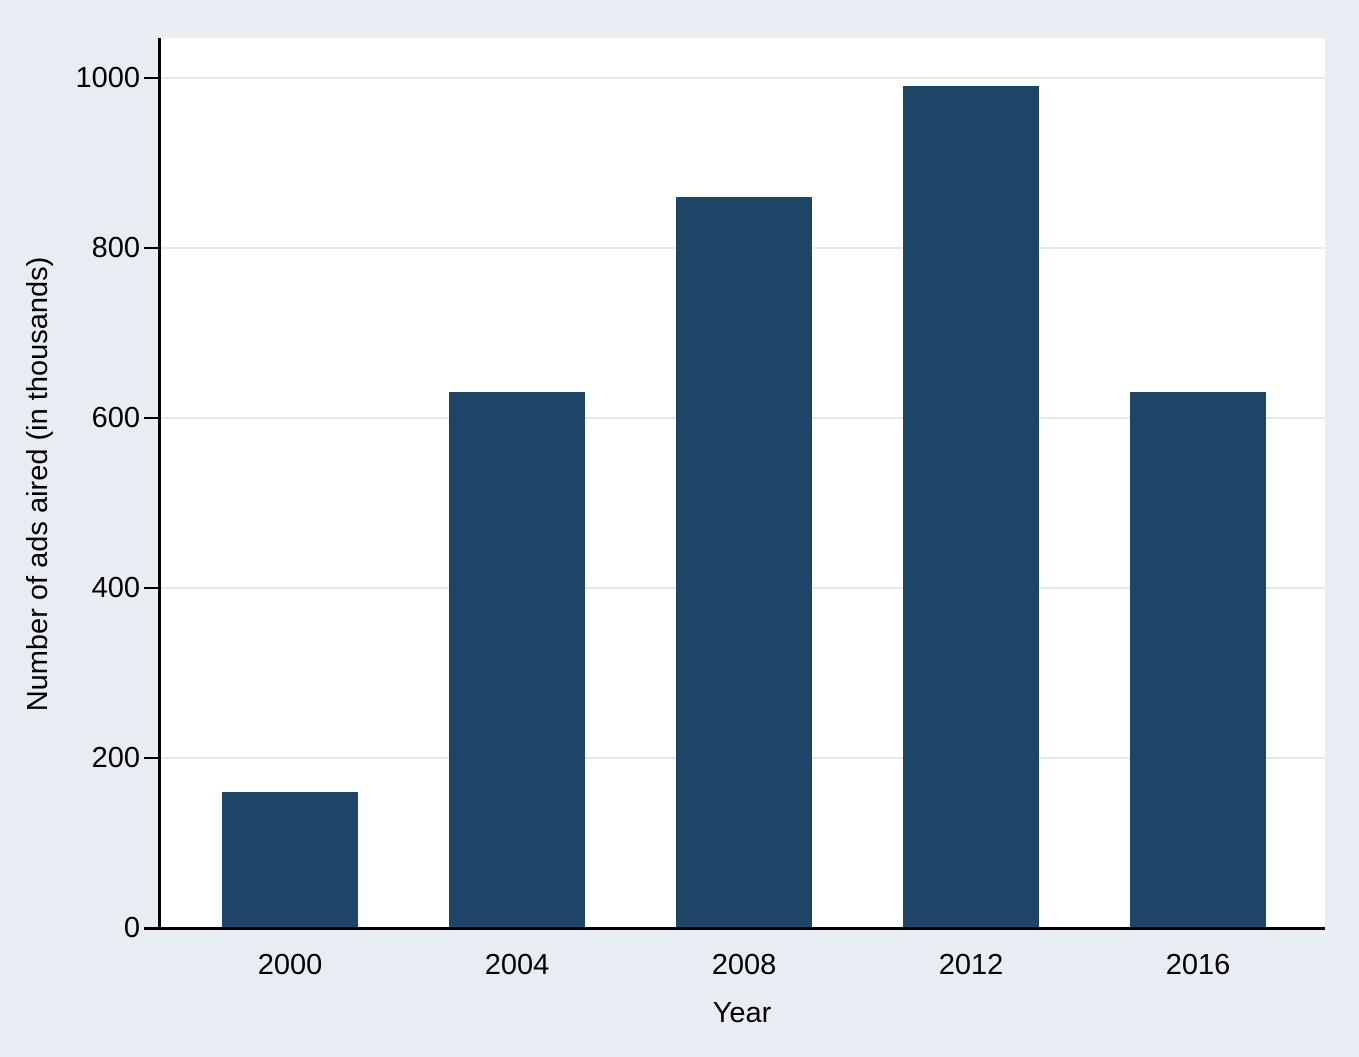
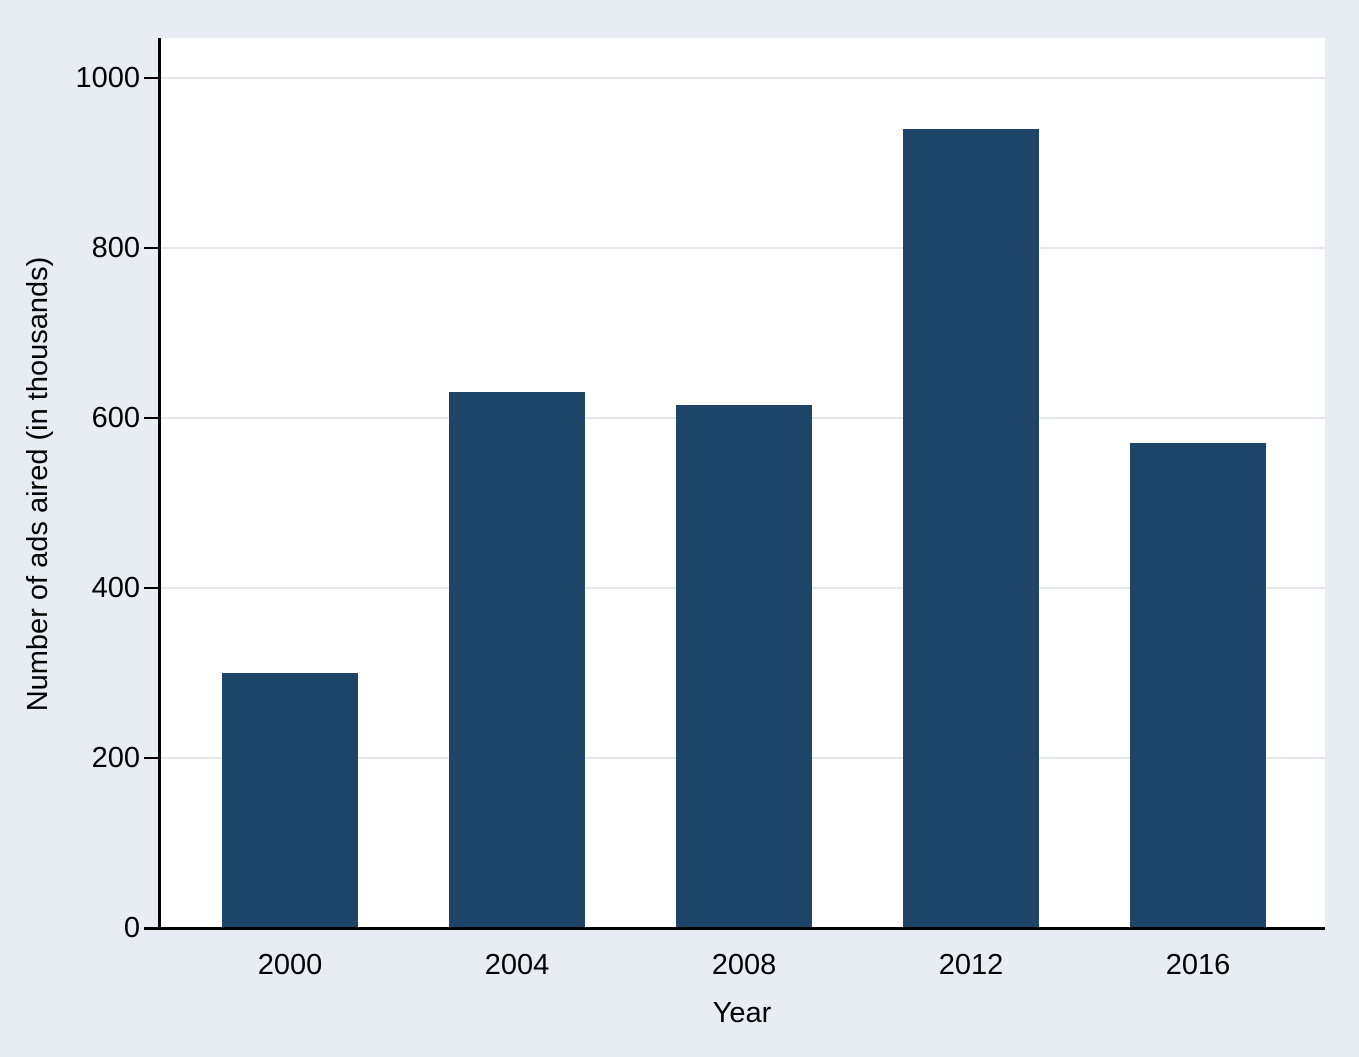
2000: 160 -> 300
2008: 860 -> 620
2012: 990 -> 940
2016: 630 -> 570
